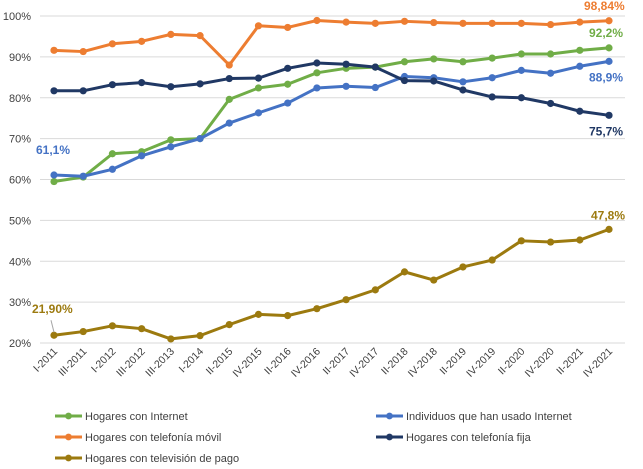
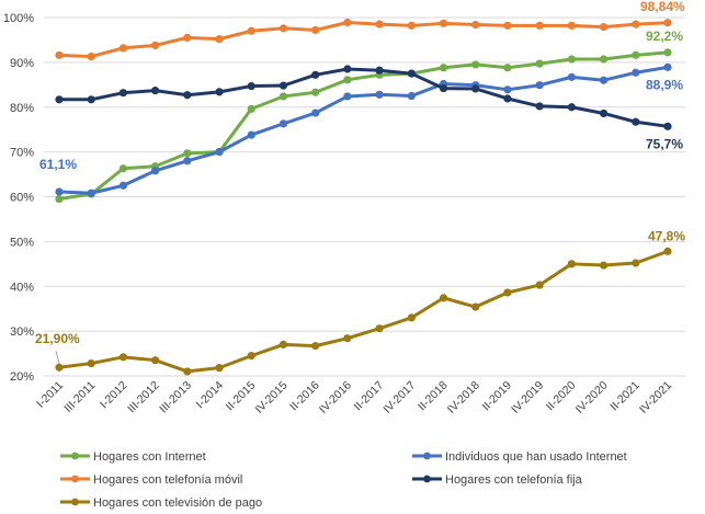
Hogares con telefonía móvil/II-2015: 88% -> 97%
